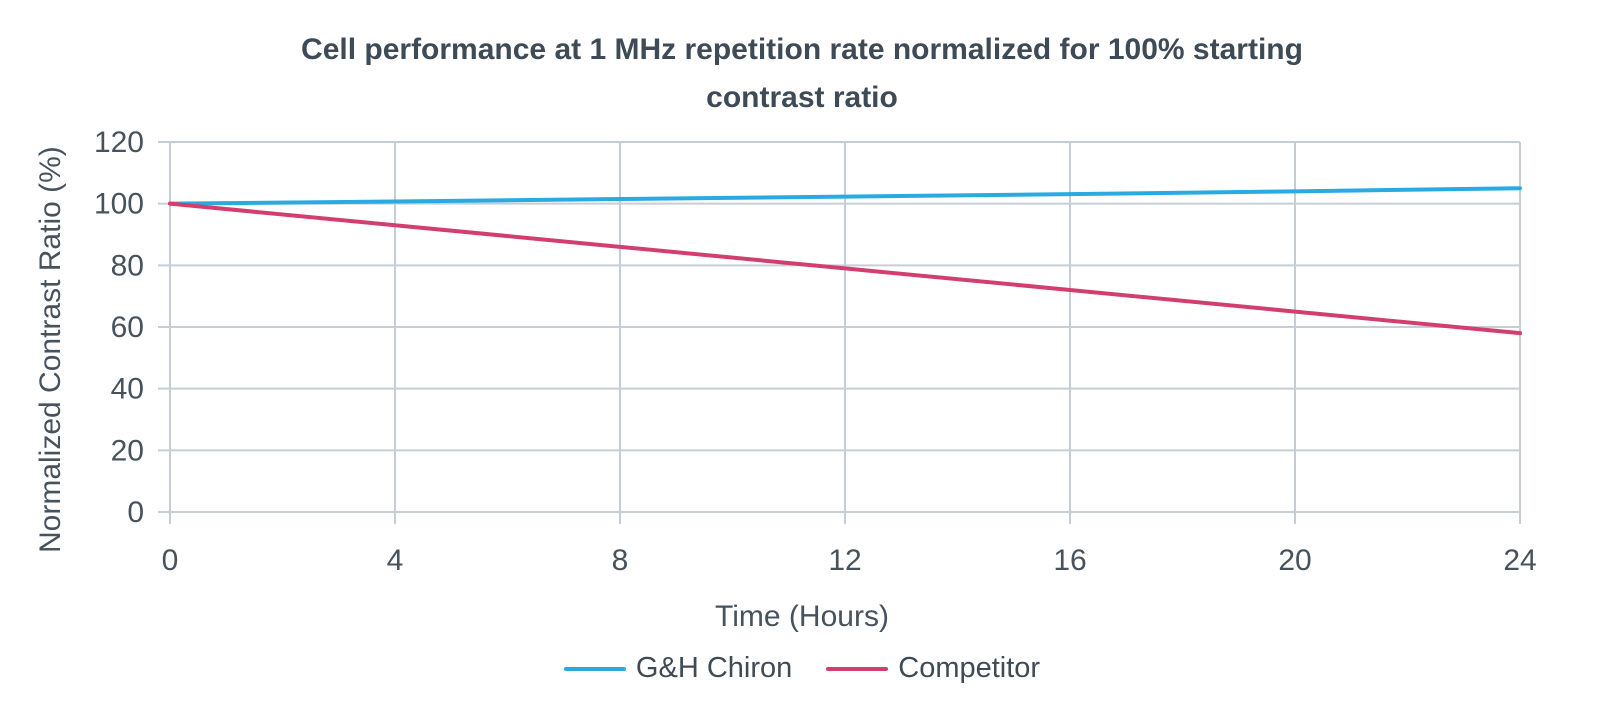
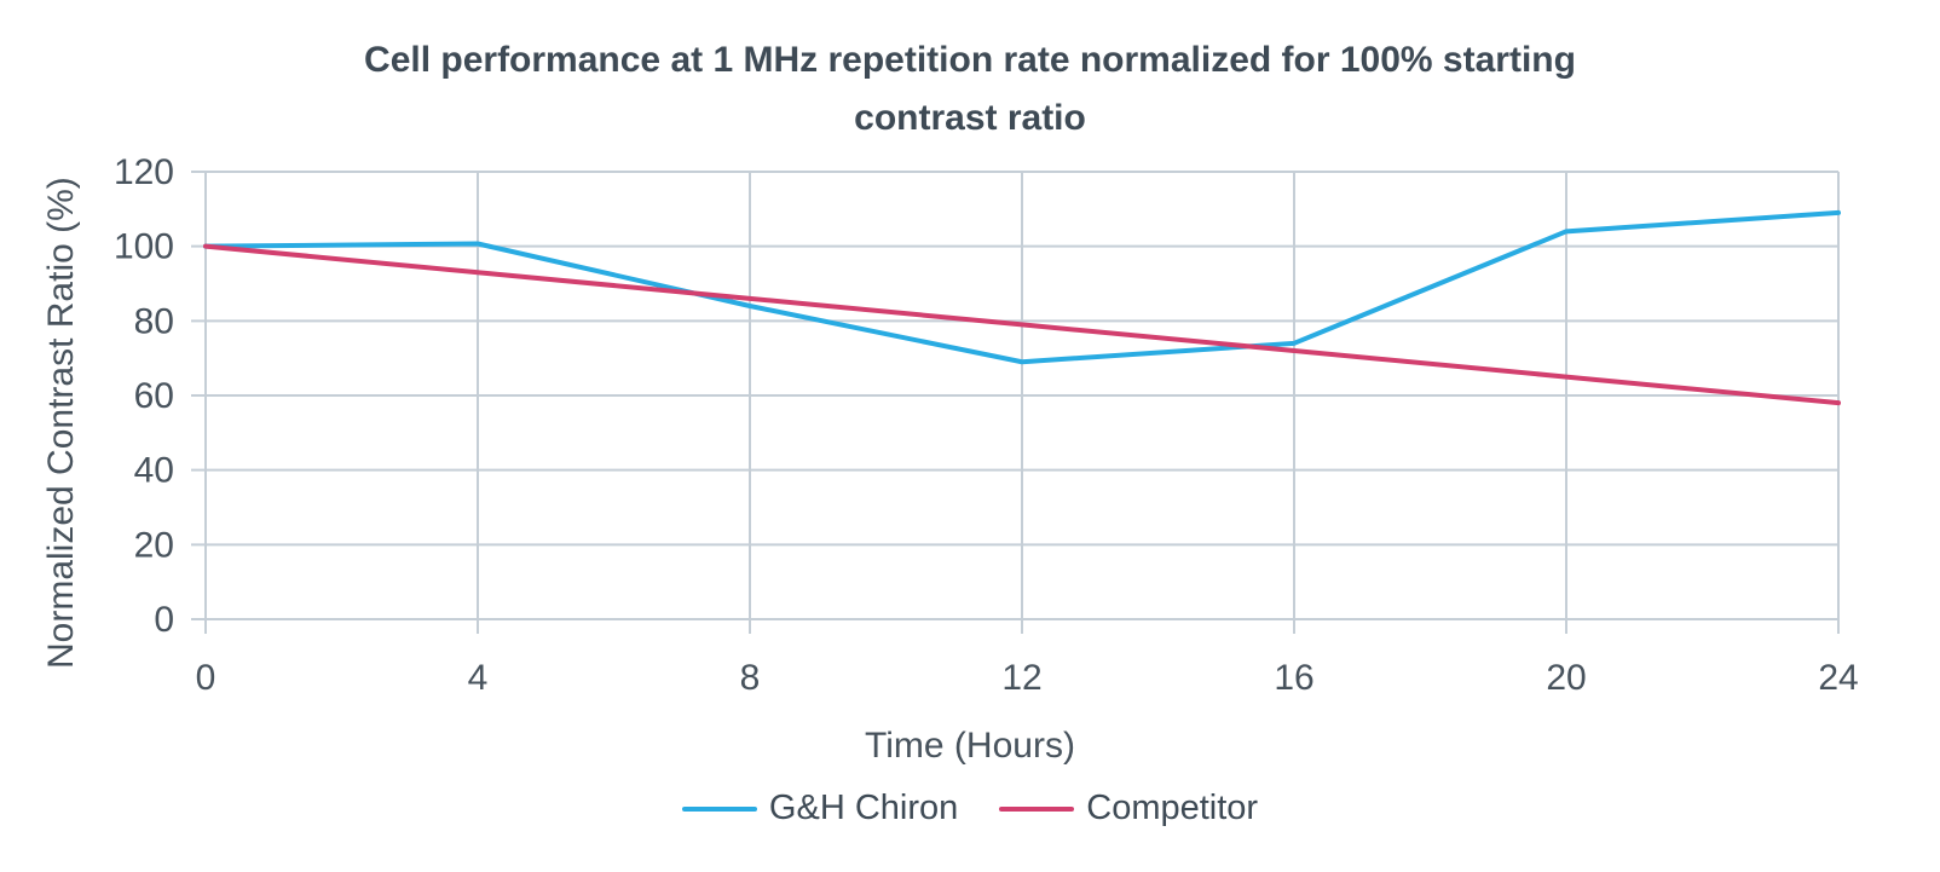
G&H Chiron/8: 102 -> 84
G&H Chiron/12: 102 -> 69
G&H Chiron/16: 103 -> 74
G&H Chiron/24: 105 -> 109
